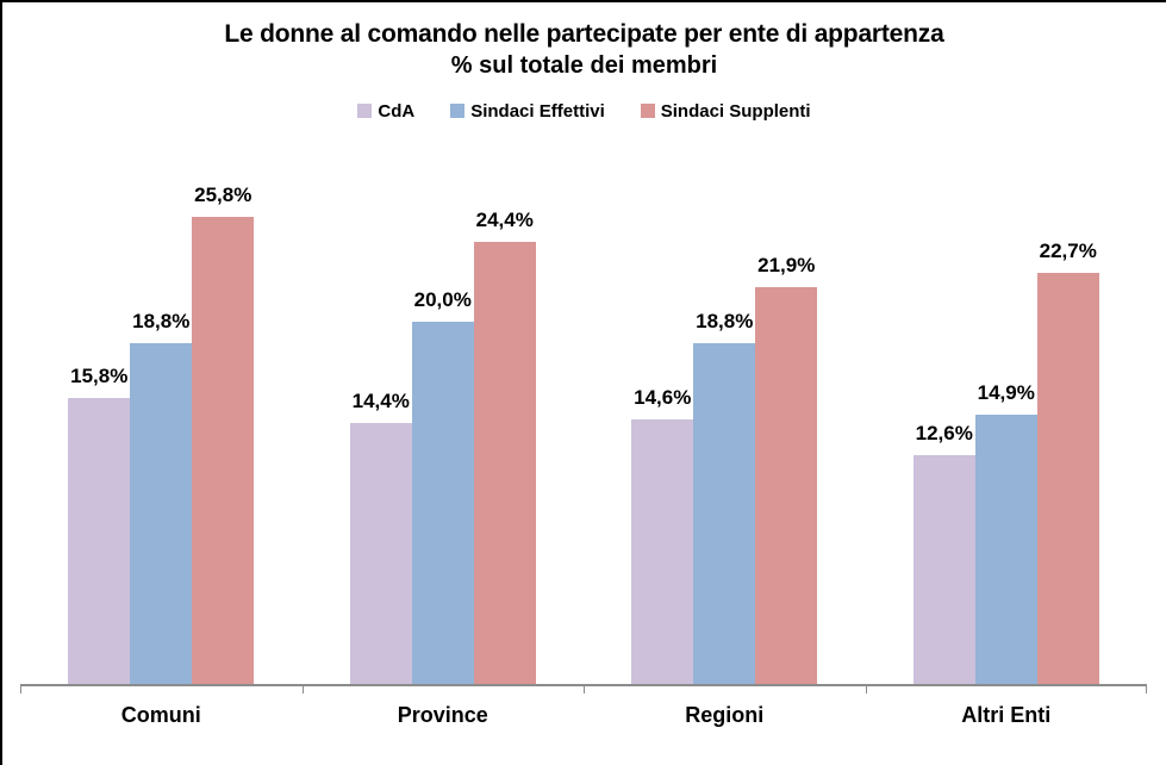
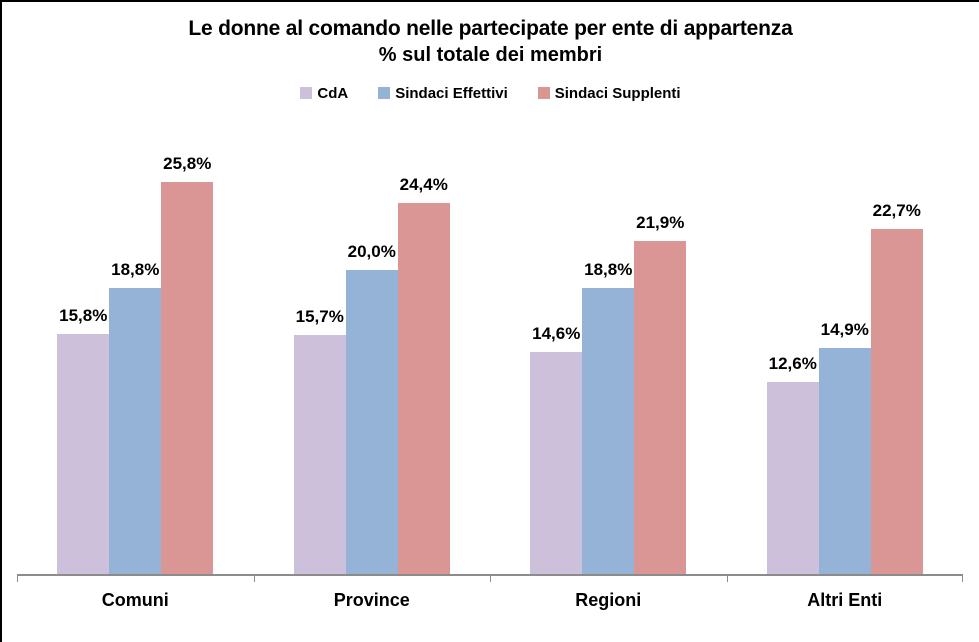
CdA/Province: 14,4% -> 15,7%
